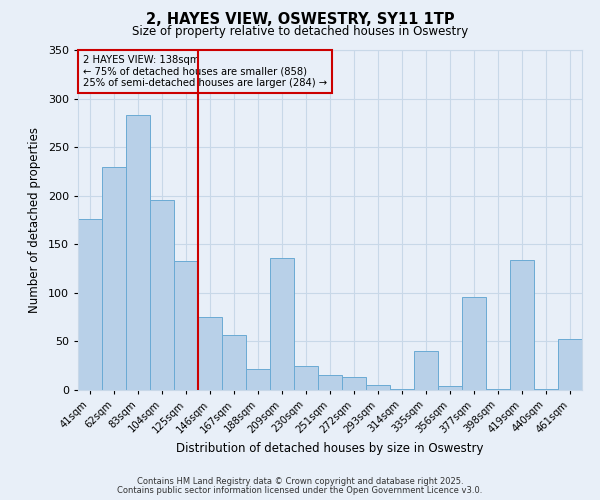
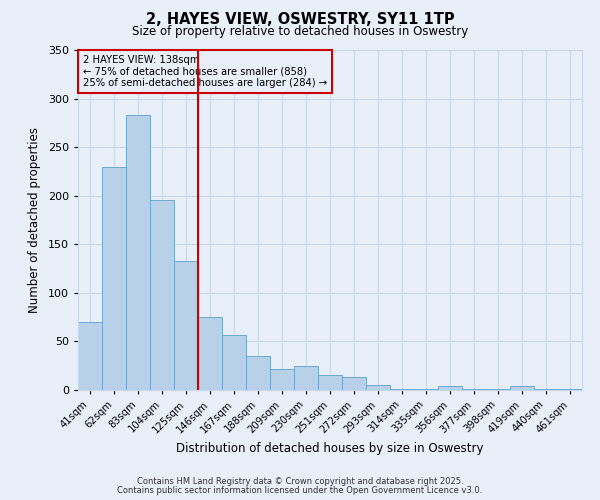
41sqm: 176 -> 70
188sqm: 22 -> 35
209sqm: 136 -> 22
335sqm: 40 -> 1
377sqm: 96 -> 1
419sqm: 134 -> 4
461sqm: 52 -> 1
